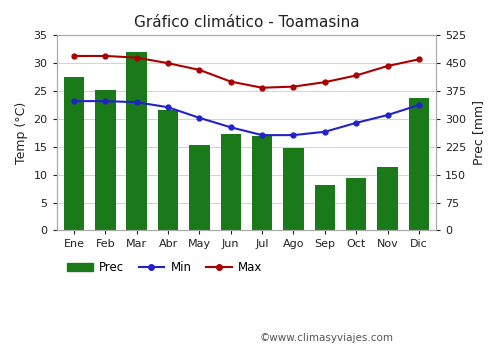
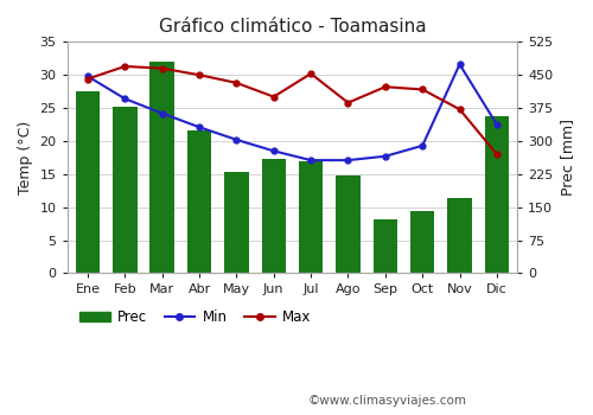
Min/Ene: 23.2 -> 29.8
Max/Ene: 31.3 -> 29.4
Min/Feb: 23.2 -> 26.4
Min/Mar: 23.0 -> 24.2
Max/Jul: 25.6 -> 30.2
Max/Sep: 26.6 -> 28.2
Min/Nov: 20.7 -> 31.6
Max/Nov: 29.5 -> 24.8
Max/Dic: 30.7 -> 18.0
